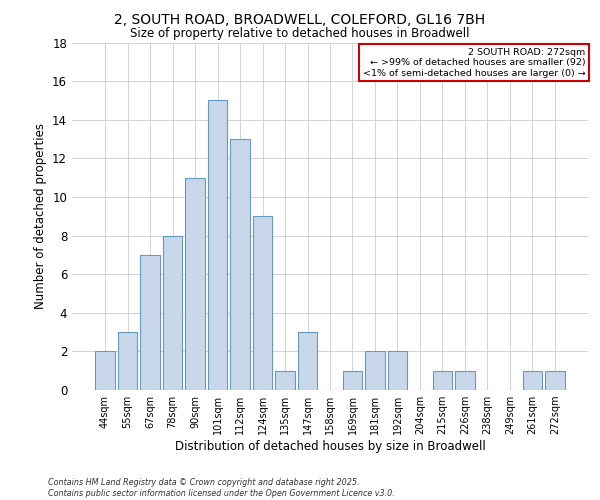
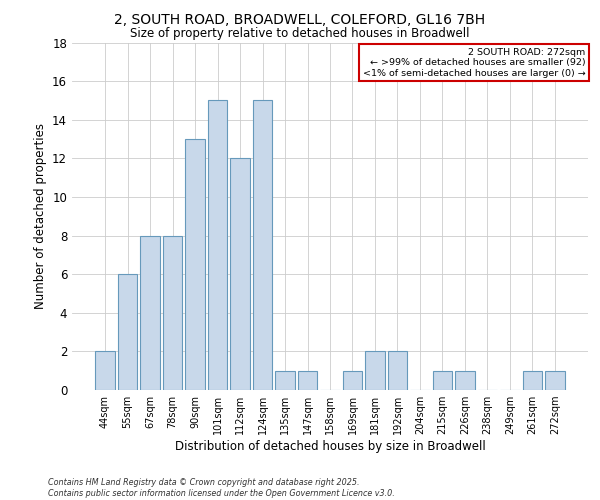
55sqm: 3 -> 6
67sqm: 7 -> 8
90sqm: 11 -> 13
112sqm: 13 -> 12
124sqm: 9 -> 15
147sqm: 3 -> 1
